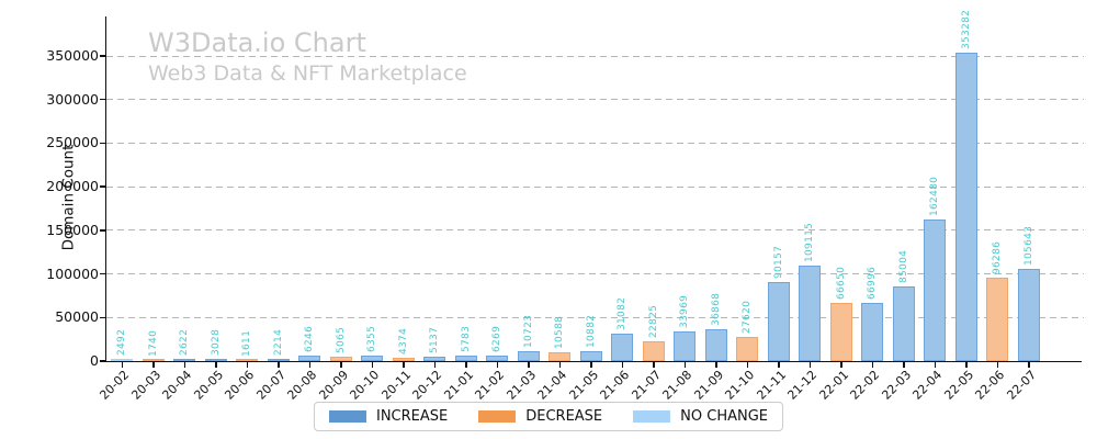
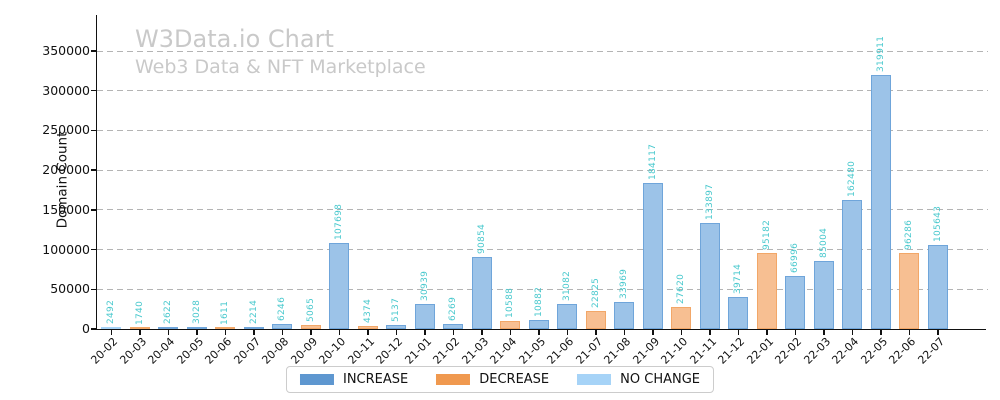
20-10: 6355 -> 107698
21-01: 5783 -> 30939
21-03: 10723 -> 90854
21-09: 36868 -> 184117
21-11: 90157 -> 133897
21-12: 109115 -> 39714
22-01: 66650 -> 95182
22-05: 353282 -> 319911
